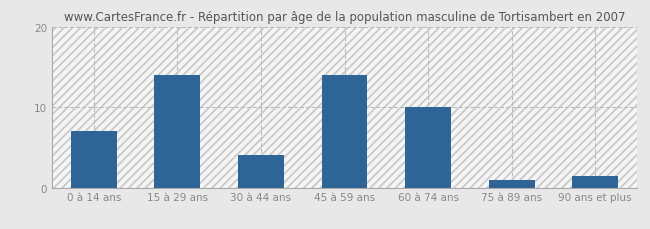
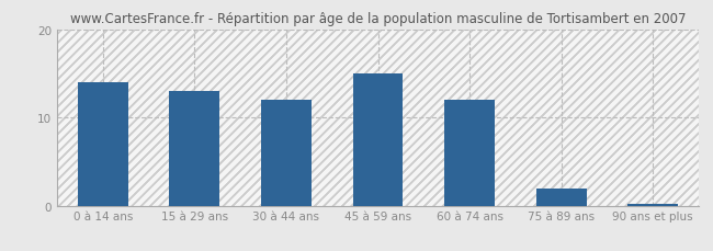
0 à 14 ans: 7.0 -> 14.0
15 à 29 ans: 14.0 -> 13.0
30 à 44 ans: 4.0 -> 12.0
45 à 59 ans: 14.0 -> 15.0
60 à 74 ans: 10.0 -> 12.0
75 à 89 ans: 1.0 -> 2.0
90 ans et plus: 1.4 -> 0.2
